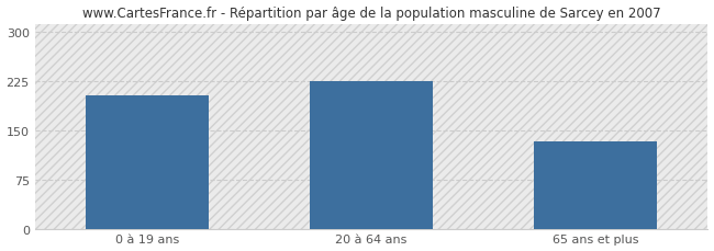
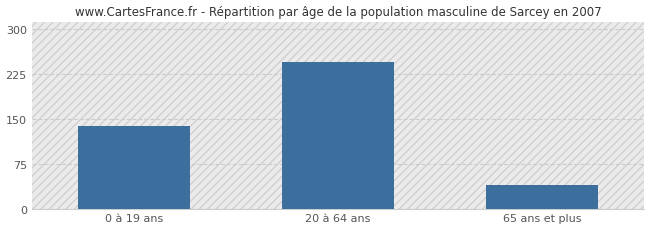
0 à 19 ans: 202 -> 137
20 à 64 ans: 224 -> 245
65 ans et plus: 132 -> 40
